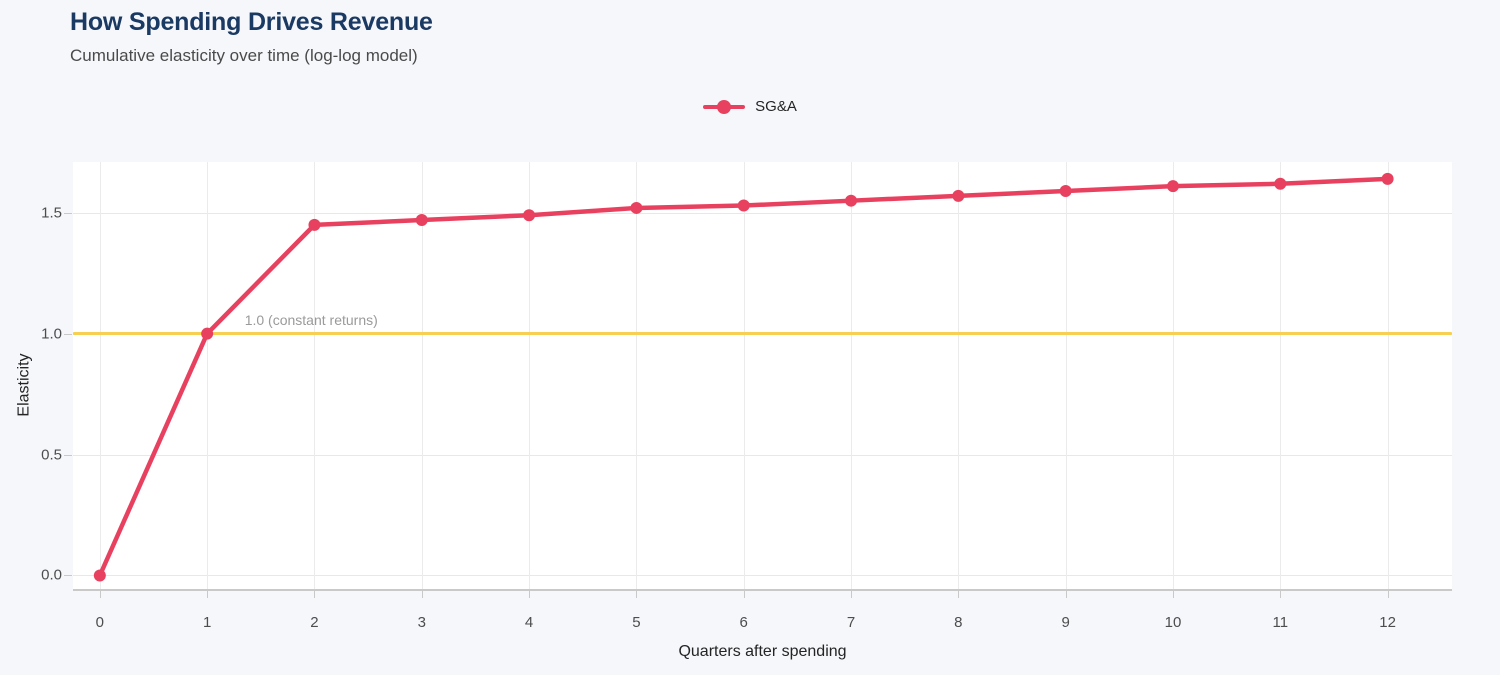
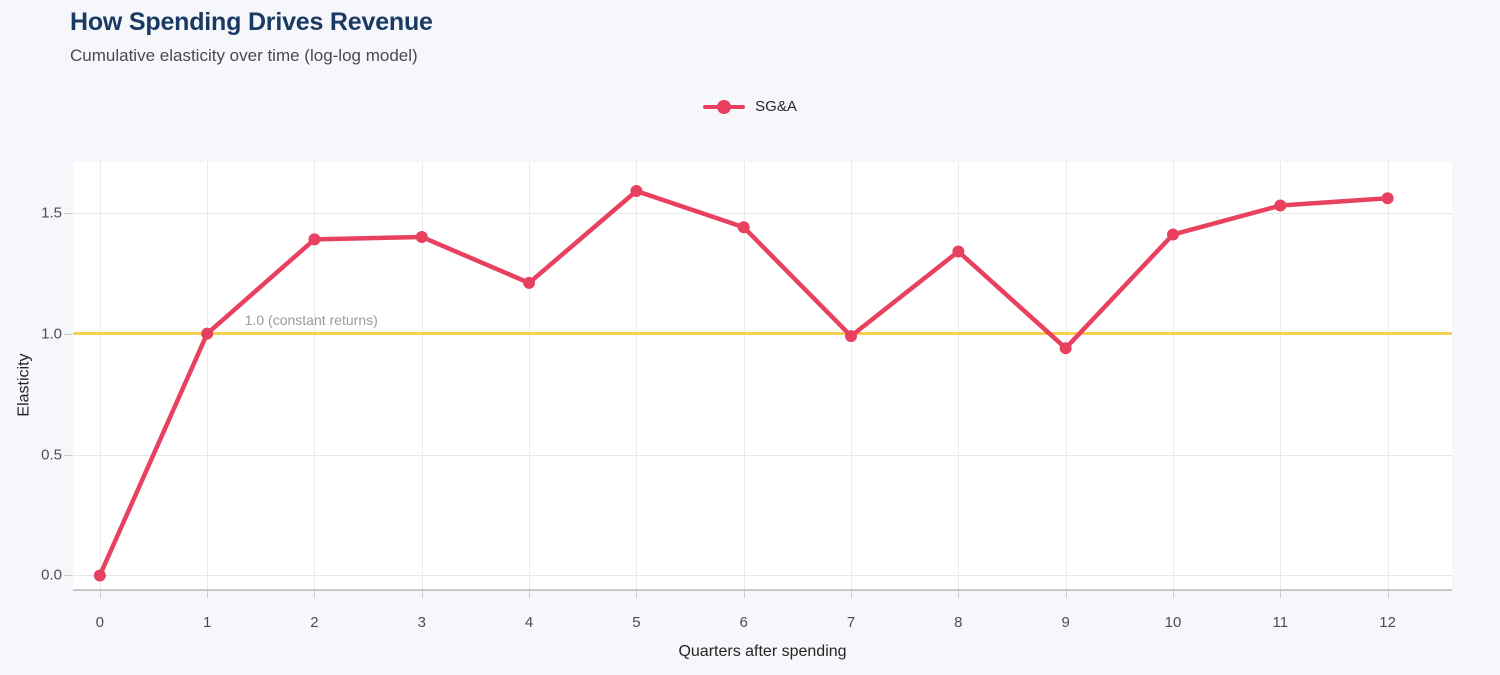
2: 1.45 -> 1.39
3: 1.47 -> 1.40
4: 1.49 -> 1.21
5: 1.52 -> 1.59
6: 1.53 -> 1.44
7: 1.55 -> 0.99
8: 1.57 -> 1.34
9: 1.59 -> 0.94
10: 1.61 -> 1.41
11: 1.62 -> 1.53
12: 1.64 -> 1.56
